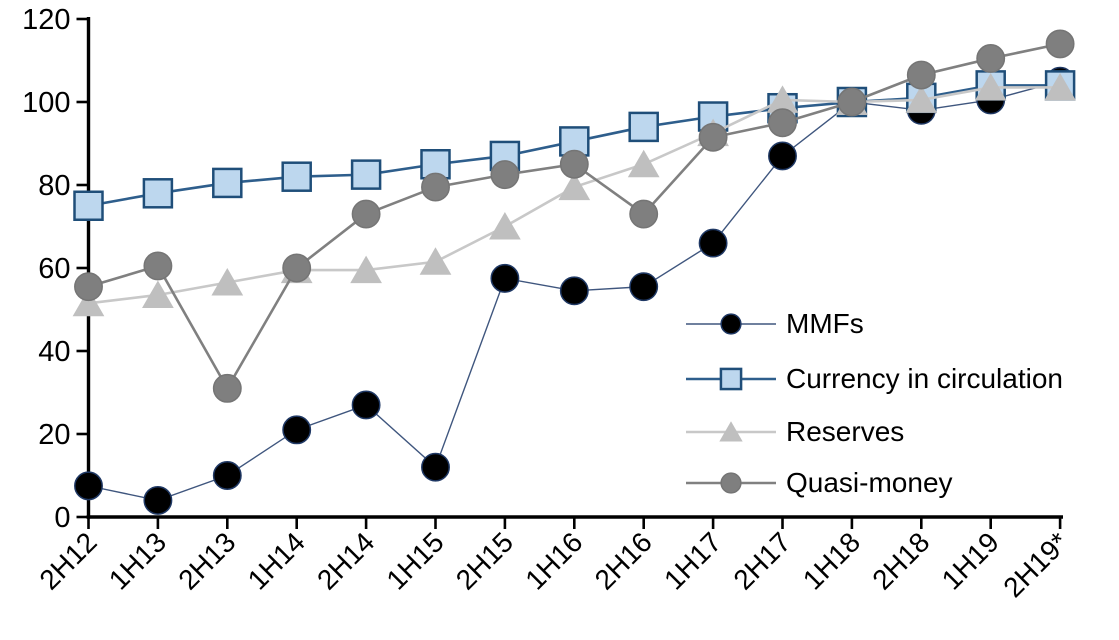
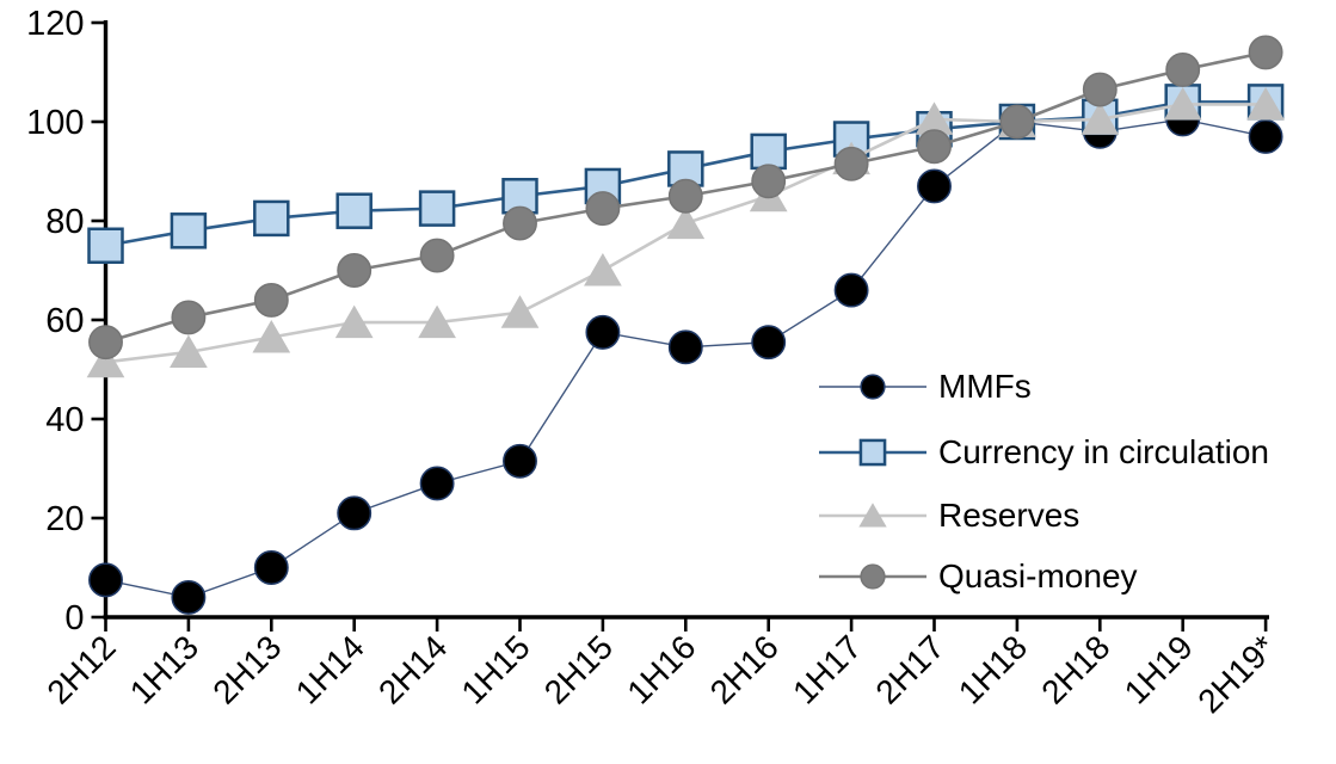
Quasi-money/2H13: 31 -> 64
Quasi-money/1H14: 60 -> 70
MMFs/1H15: 12 -> 32
Quasi-money/2H16: 73 -> 88
MMFs/2H19*: 105 -> 97
